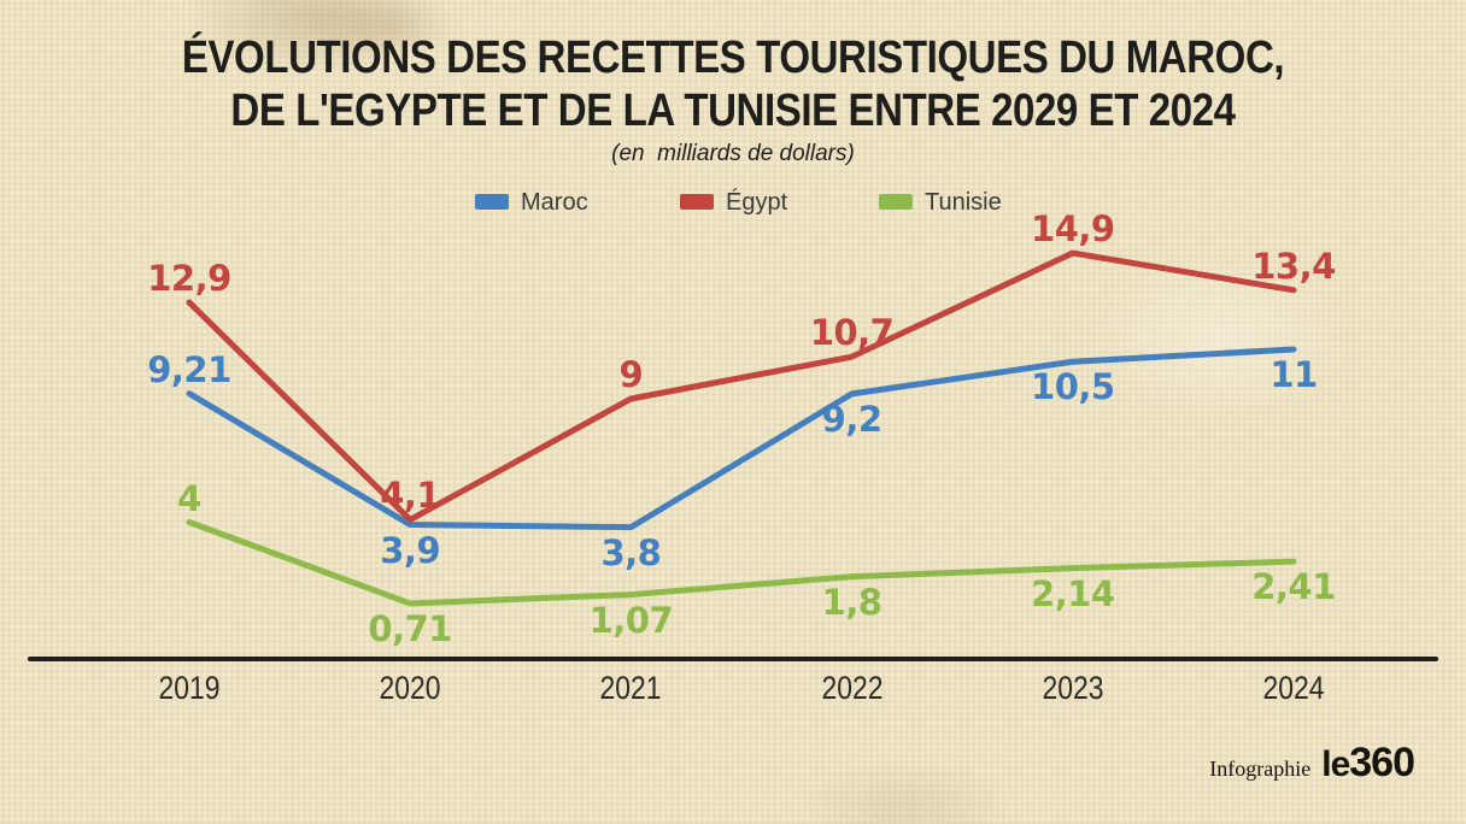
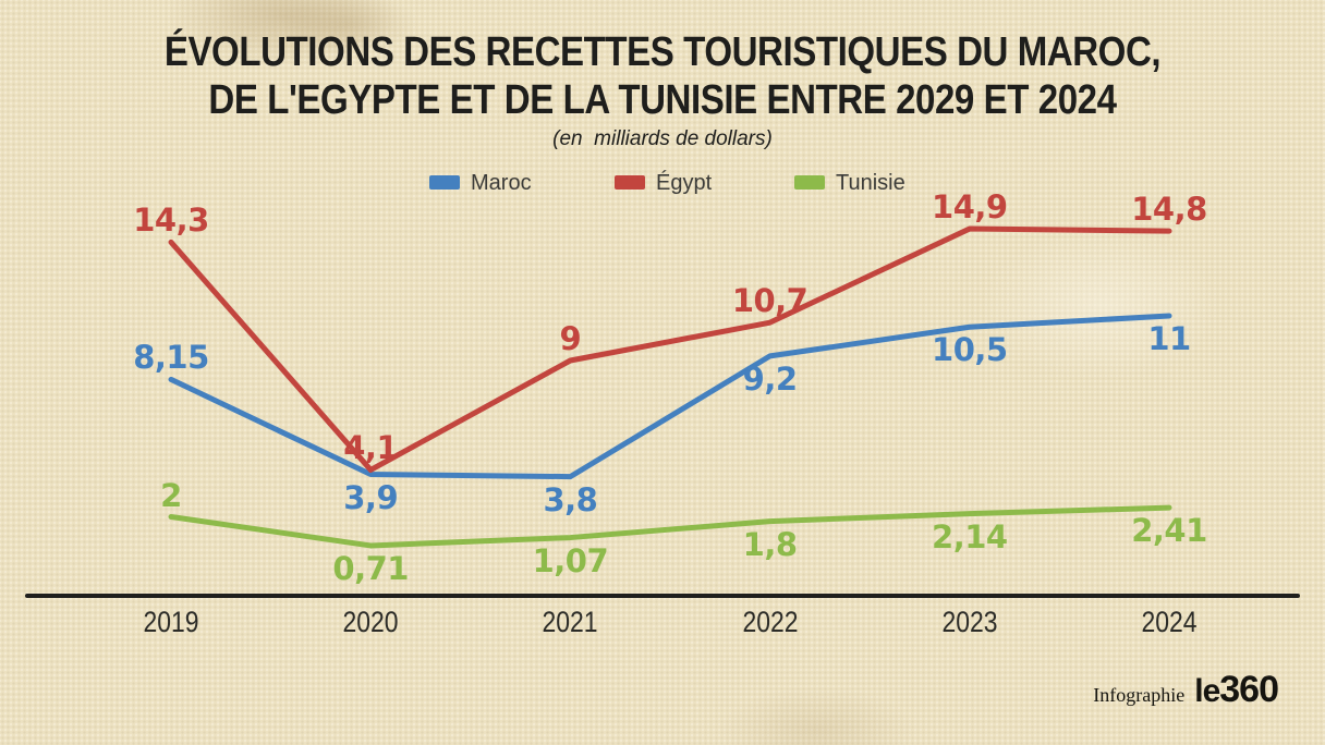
Maroc/2019: 9,21 -> 8,15
Égypt/2019: 12,9 -> 14,3
Tunisie/2019: 4 -> 2
Égypt/2024: 13,4 -> 14,8
